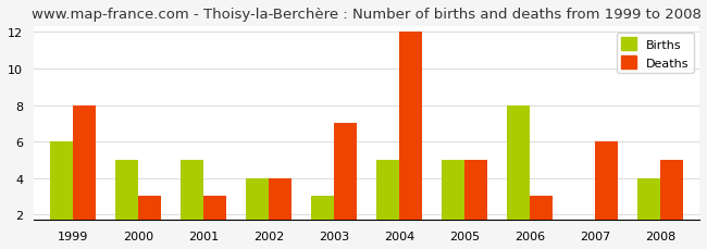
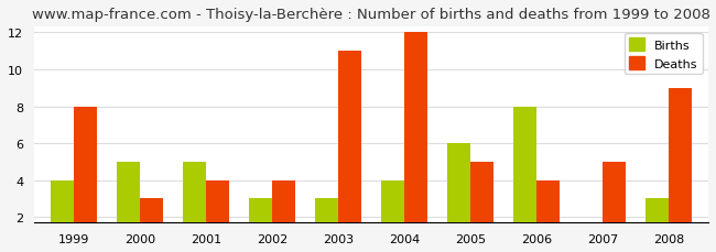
Births/1999: 6 -> 4
Deaths/2001: 3 -> 4
Births/2002: 4 -> 3
Deaths/2003: 7 -> 11
Births/2004: 5 -> 4
Births/2005: 5 -> 6
Deaths/2006: 3 -> 4
Deaths/2007: 6 -> 5
Births/2008: 4 -> 3
Deaths/2008: 5 -> 9
